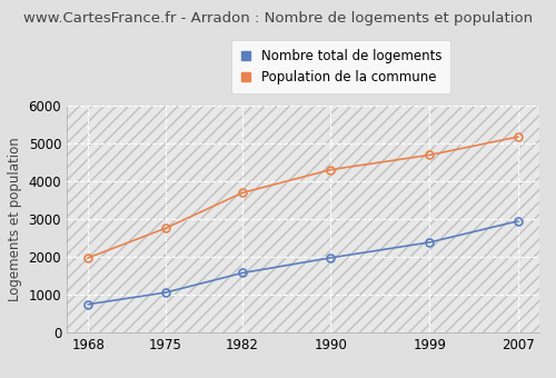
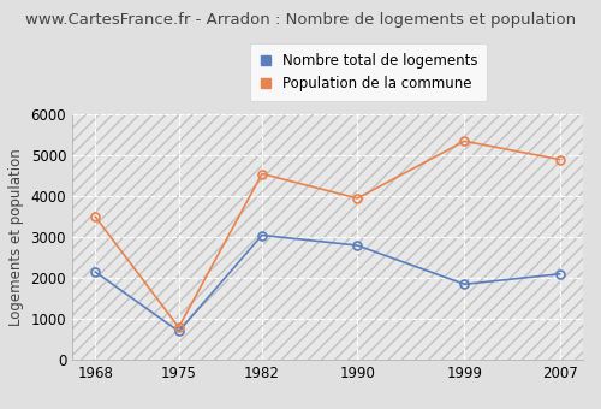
Nombre total de logements/1968: 750 -> 2150
Population de la commune/1968: 1980 -> 3500
Nombre total de logements/1975: 1060 -> 700
Population de la commune/1975: 2760 -> 800
Nombre total de logements/1982: 1580 -> 3050
Population de la commune/1982: 3700 -> 4550
Nombre total de logements/1990: 1980 -> 2800
Population de la commune/1990: 4310 -> 3950
Nombre total de logements/1999: 2390 -> 1850
Population de la commune/1999: 4700 -> 5350
Nombre total de logements/2007: 2950 -> 2100
Population de la commune/2007: 5180 -> 4900
